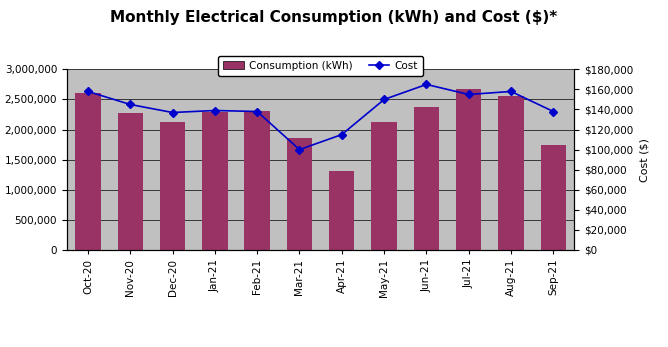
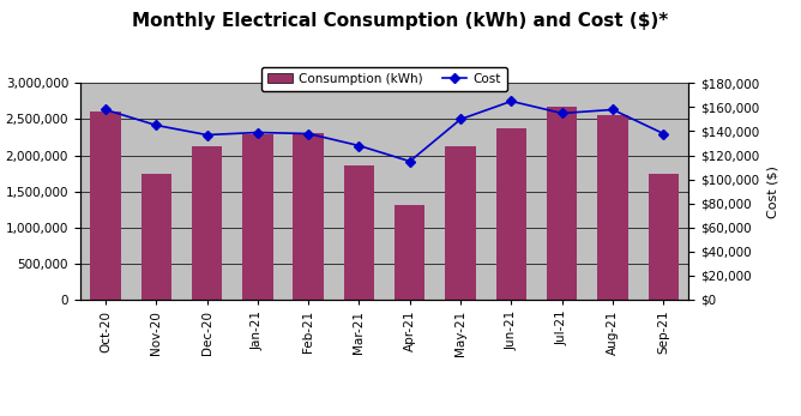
Consumption (kWh)/Nov-20: 2,270,000 -> 1,740,000
Cost/Mar-21: $100,000 -> $128,000
